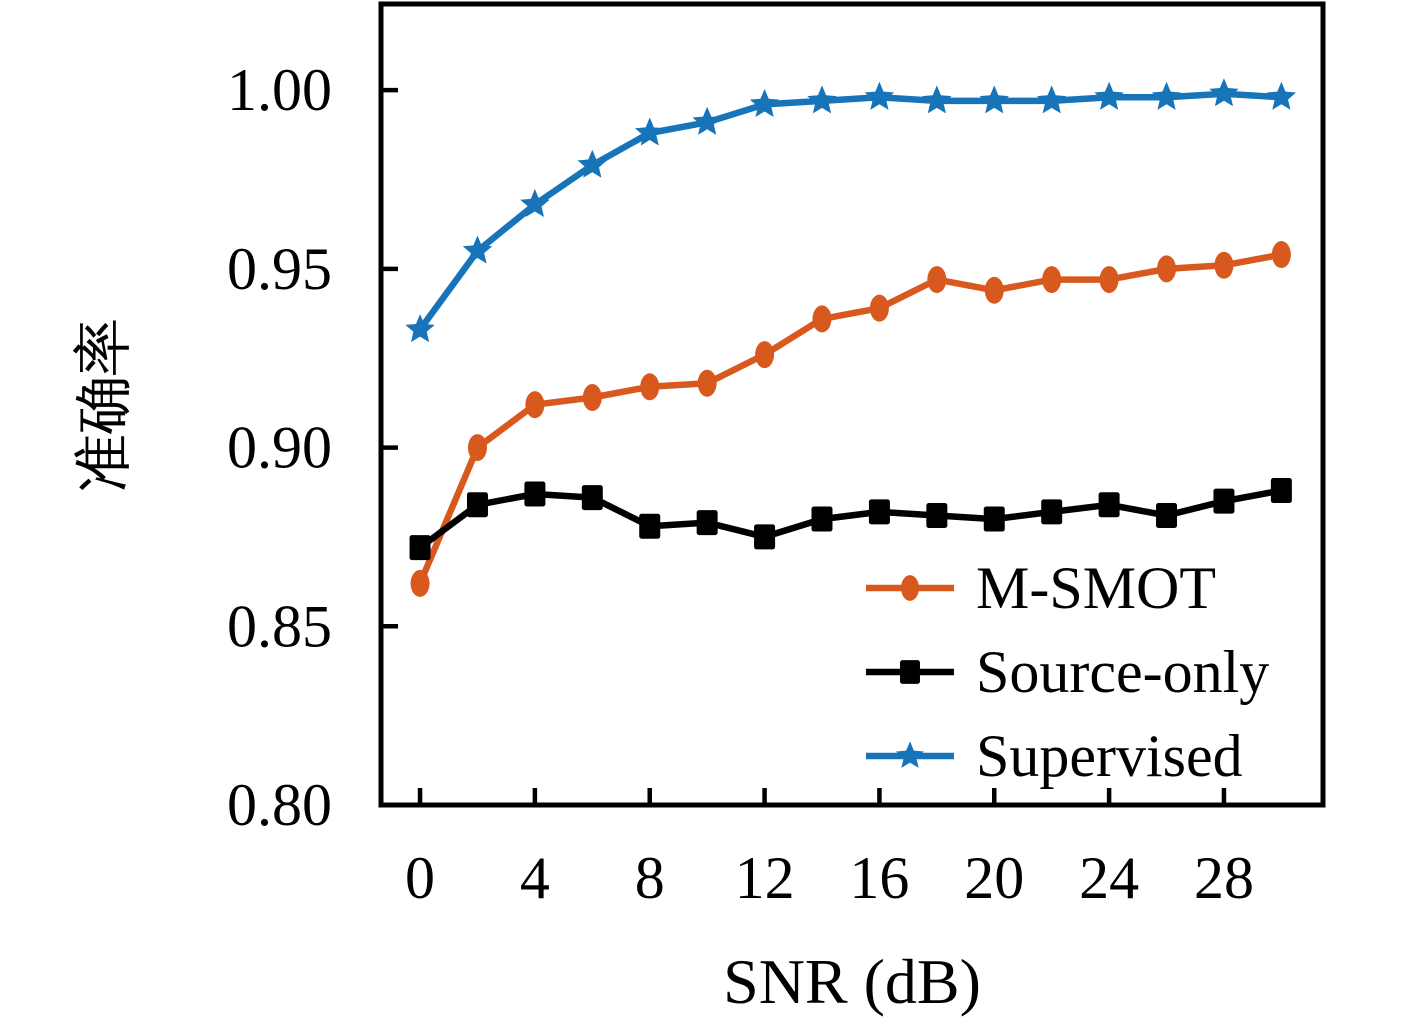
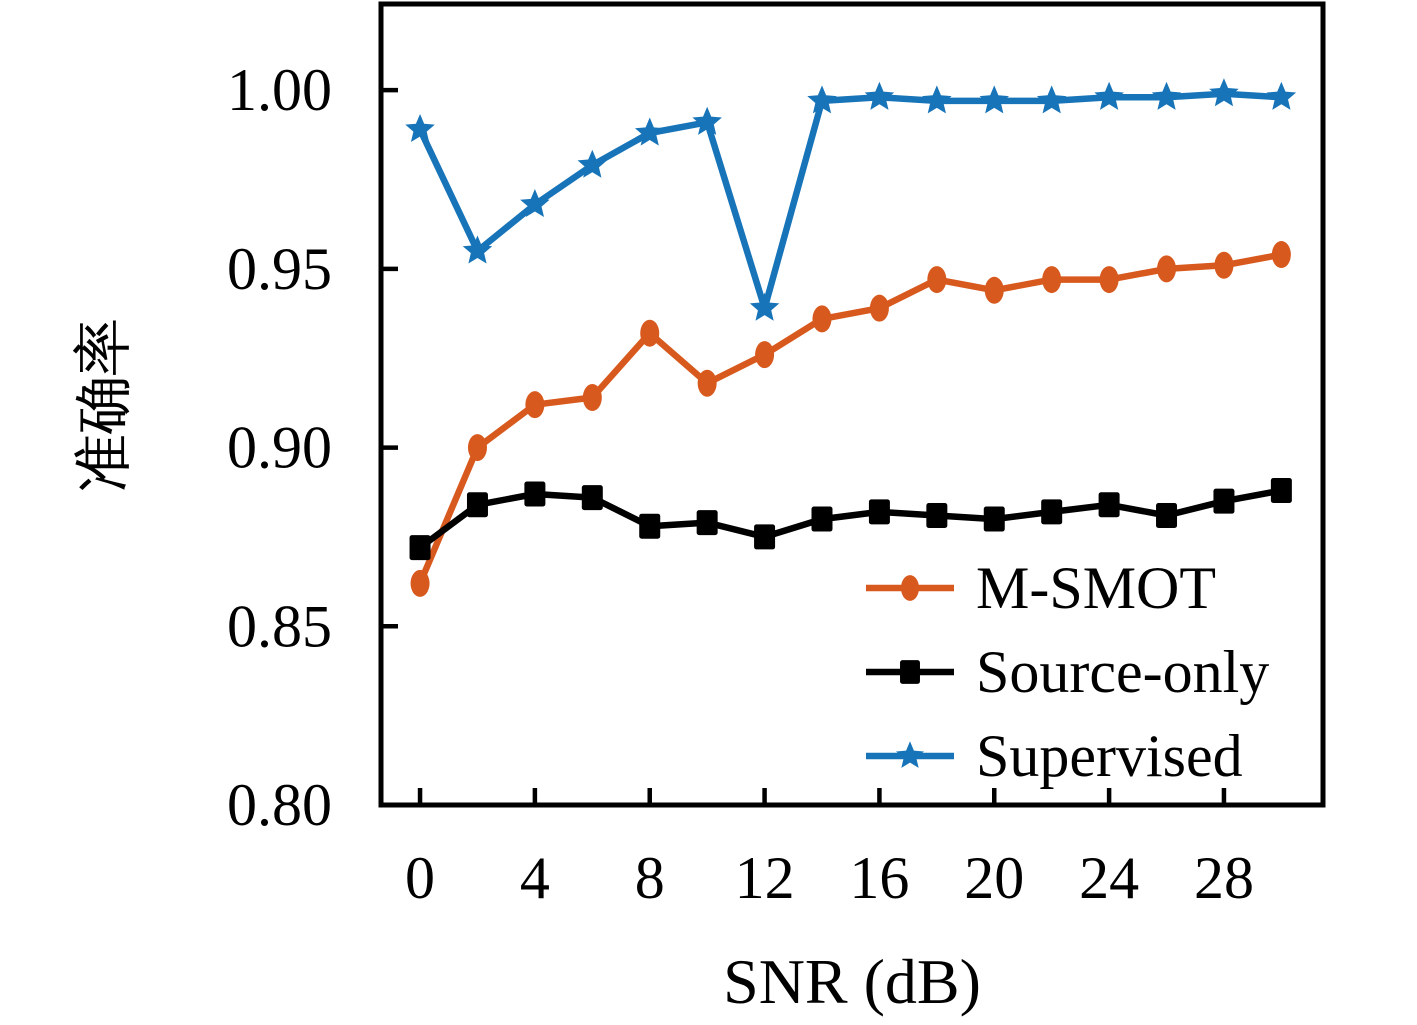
Supervised/0: 0.933 -> 0.989
M-SMOT/8: 0.917 -> 0.932
Supervised/12: 0.996 -> 0.939
